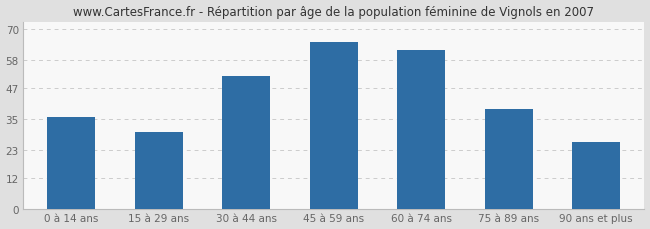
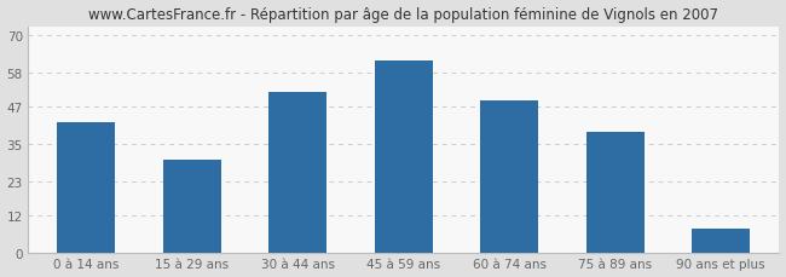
0 à 14 ans: 36 -> 42
45 à 59 ans: 65 -> 62
60 à 74 ans: 62 -> 49
90 ans et plus: 26 -> 8
